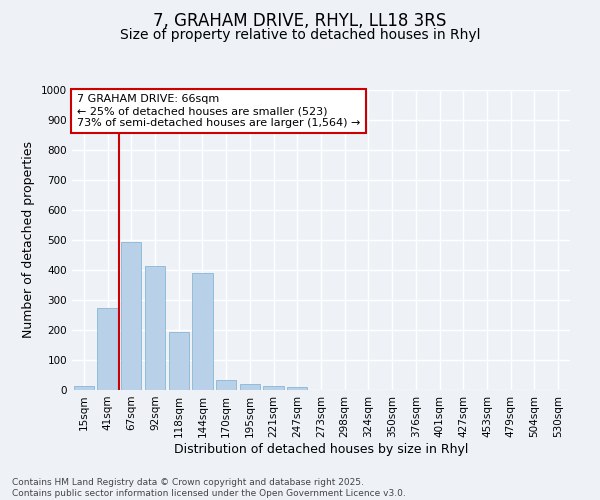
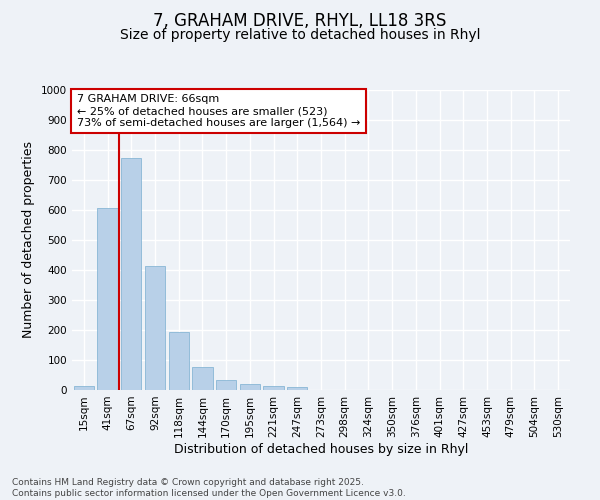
41sqm: 275 -> 607
67sqm: 495 -> 775
144sqm: 390 -> 78
